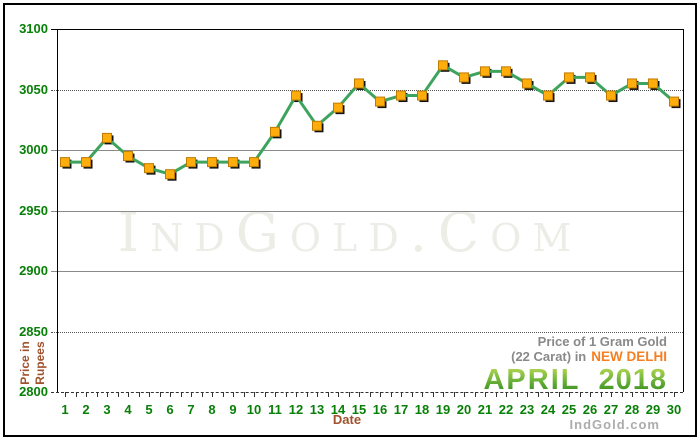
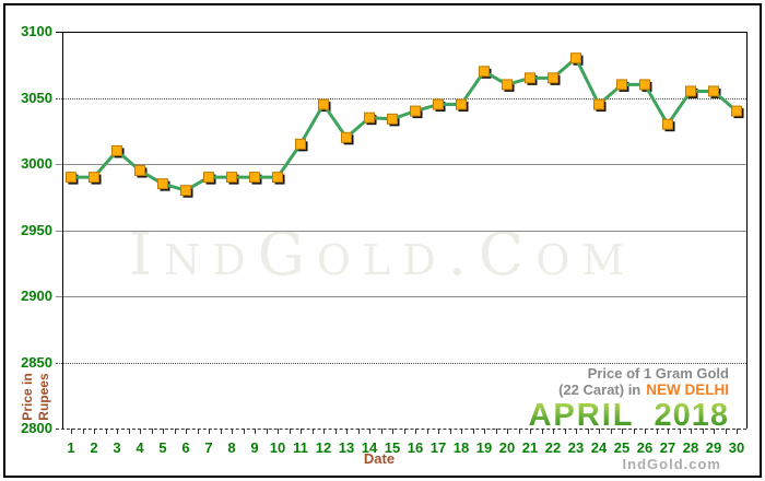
15: 3055 -> 3034
23: 3055 -> 3080
27: 3045 -> 3030
